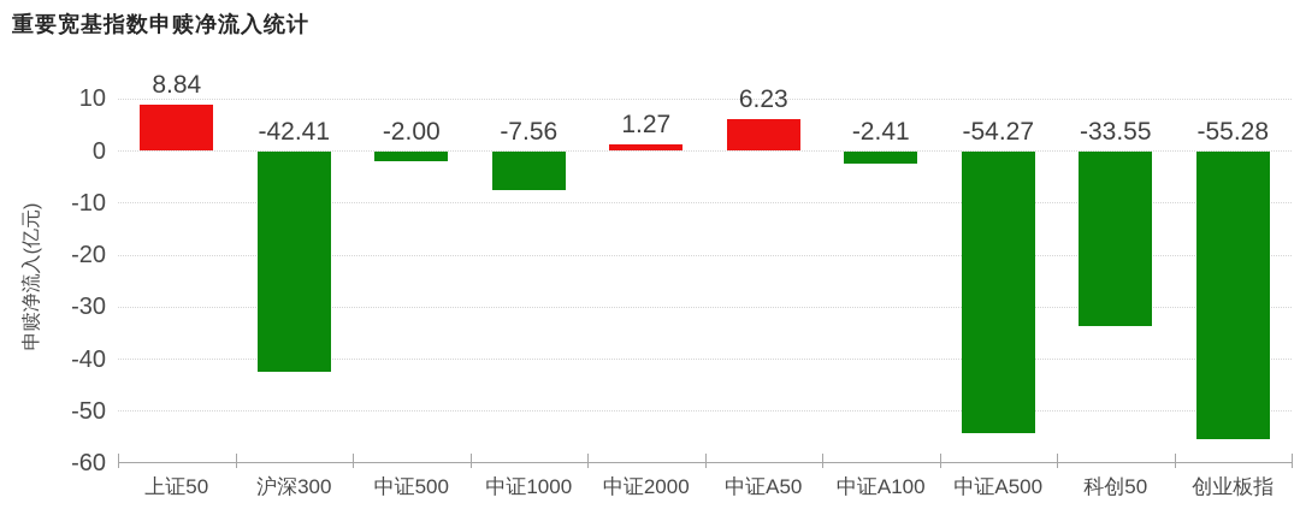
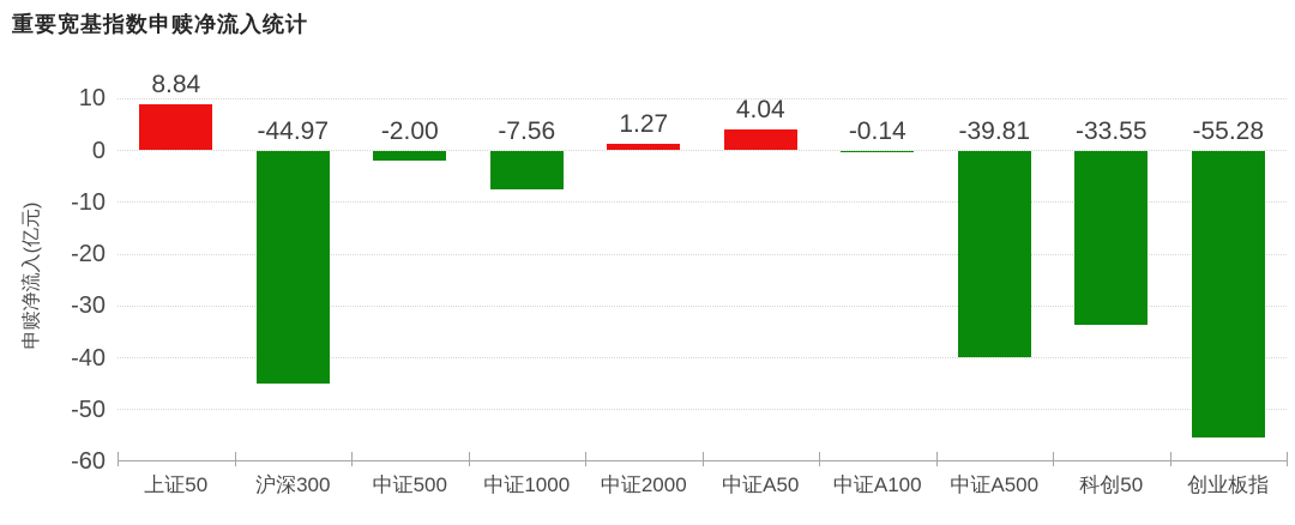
沪深300: -42.41 -> -44.97
中证A50: 6.23 -> 4.04
中证A100: -2.41 -> -0.14
中证A500: -54.27 -> -39.81
